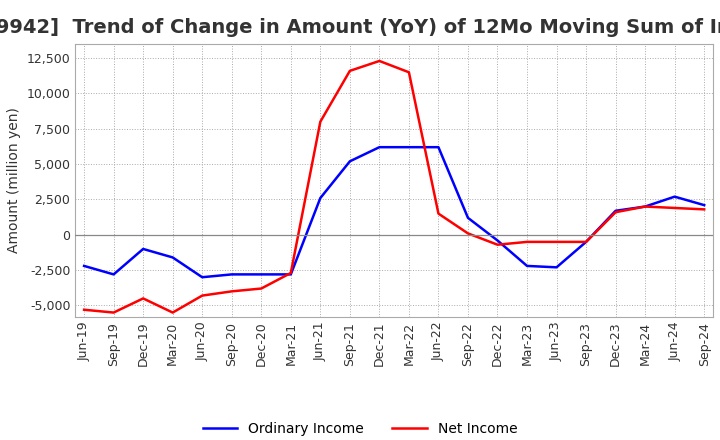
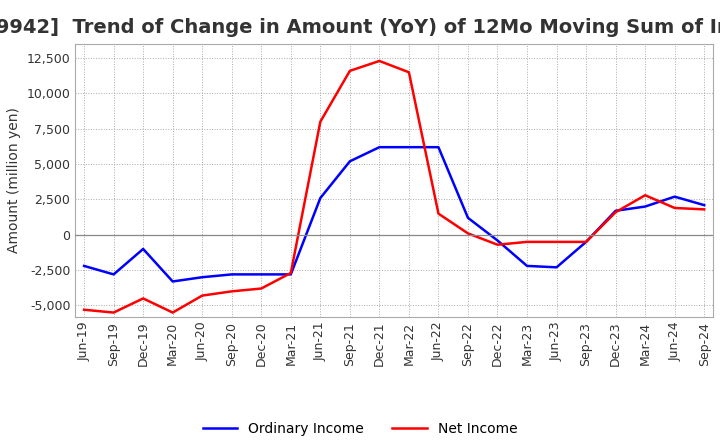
Ordinary Income/Mar-20: -1,600 -> -3,300
Net Income/Mar-24: 2,000 -> 2,800
